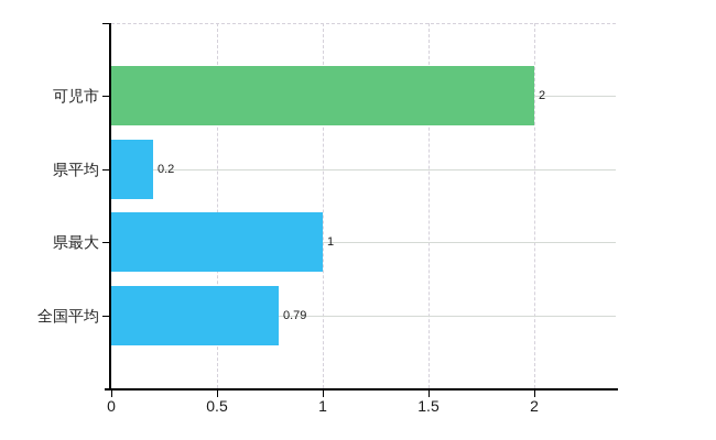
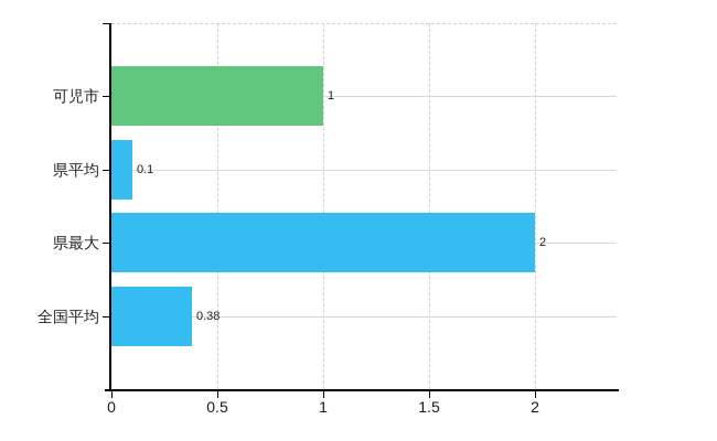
可児市: 2 -> 1
県平均: 0.2 -> 0.1
県最大: 1 -> 2
全国平均: 0.79 -> 0.38
